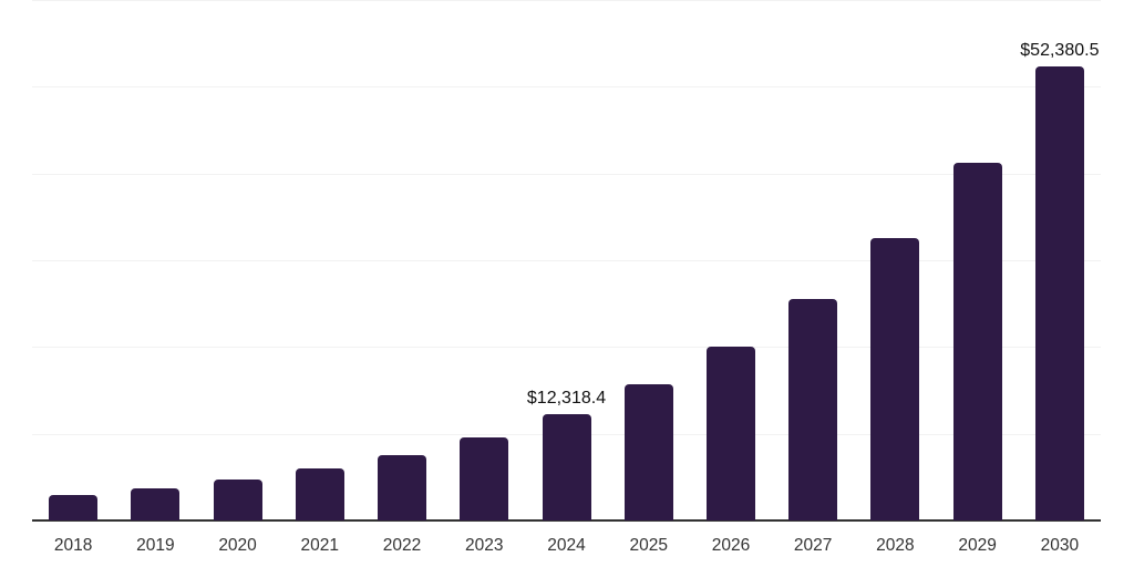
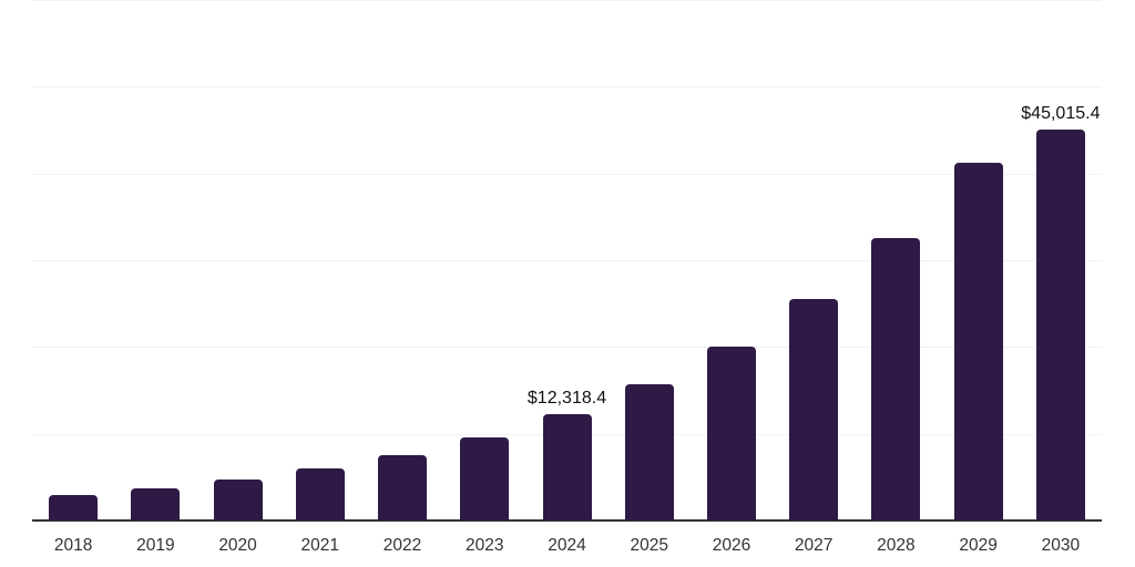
2030: $52,380.5 -> $45,015.4
